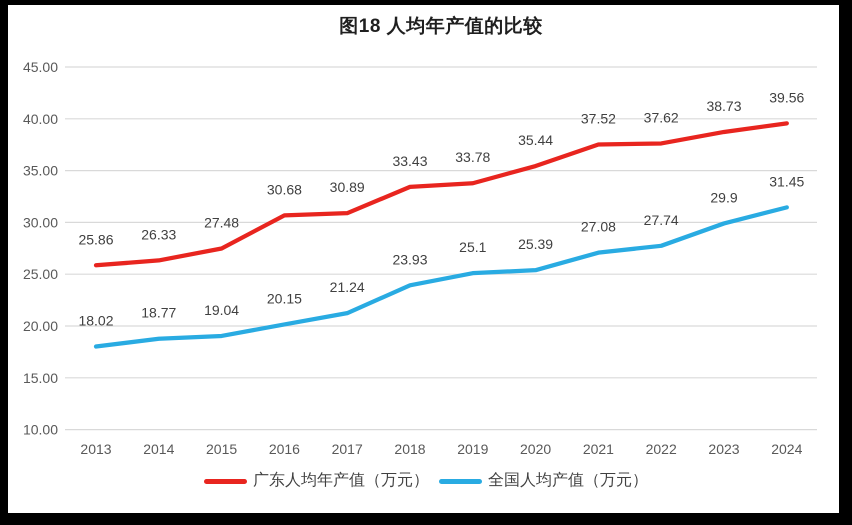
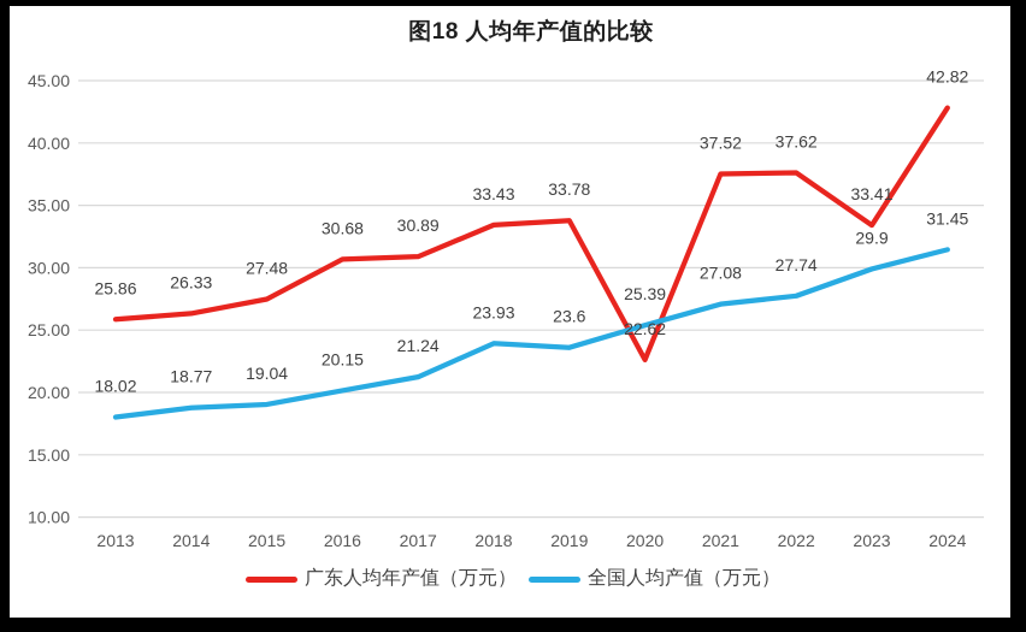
全国人均产值（万元）/2019: 25.1 -> 23.6
广东人均年产值（万元）/2020: 35.44 -> 22.62
广东人均年产值（万元）/2023: 38.73 -> 33.41
广东人均年产值（万元）/2024: 39.56 -> 42.82
